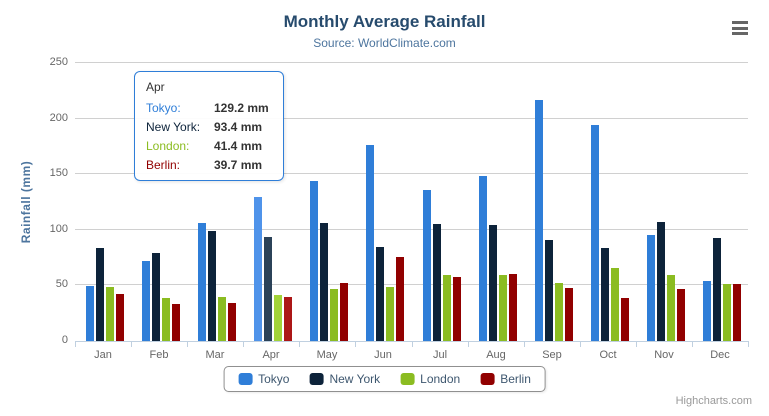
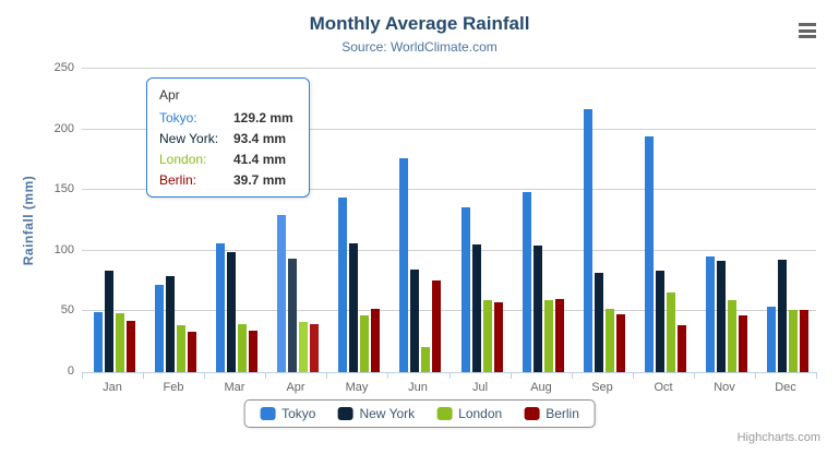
London/Jun: 48 -> 21
New York/Sep: 91 -> 82
New York/Nov: 107 -> 92
